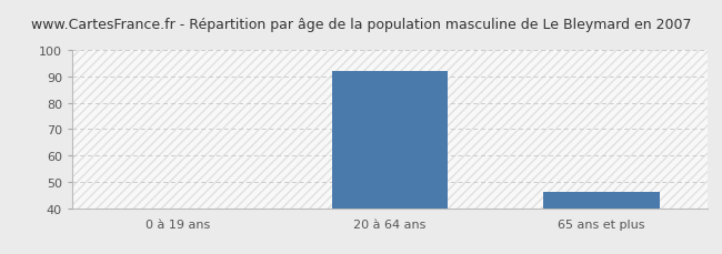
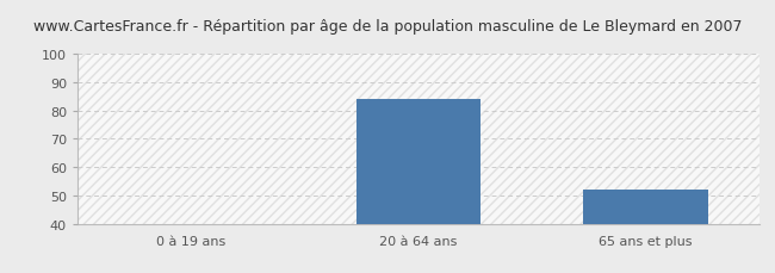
20 à 64 ans: 92 -> 84
65 ans et plus: 46 -> 52
